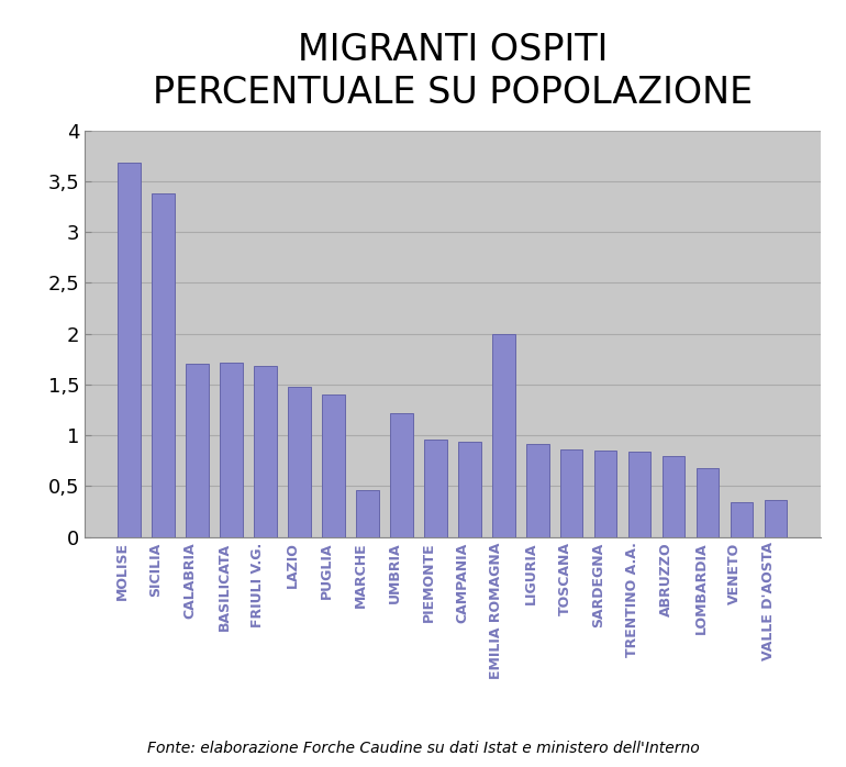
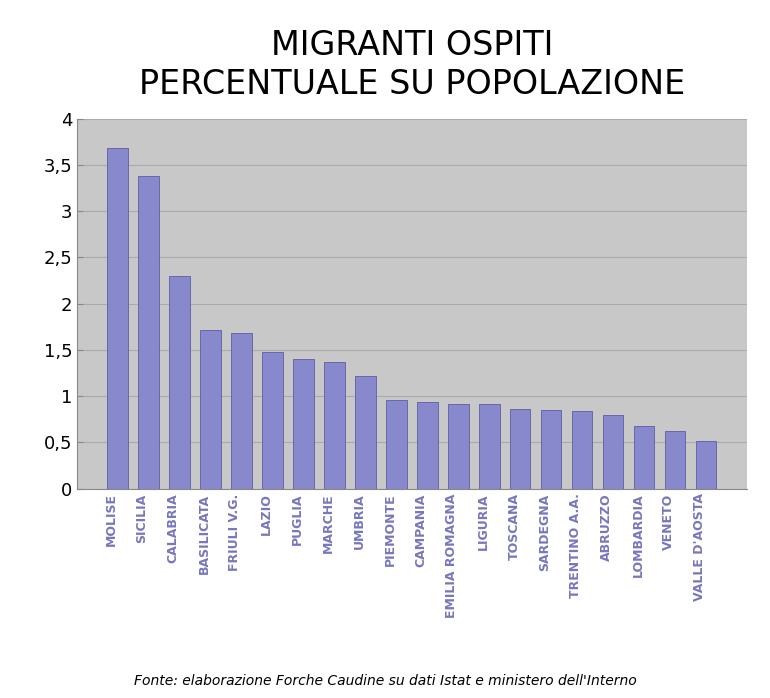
CALABRIA: 1,70 -> 2,30
MARCHE: 0,46 -> 1,37
EMILIA ROMAGNA: 2,00 -> 0,91
VENETO: 0,34 -> 0,62
VALLE D'AOSTA: 0,36 -> 0,52
